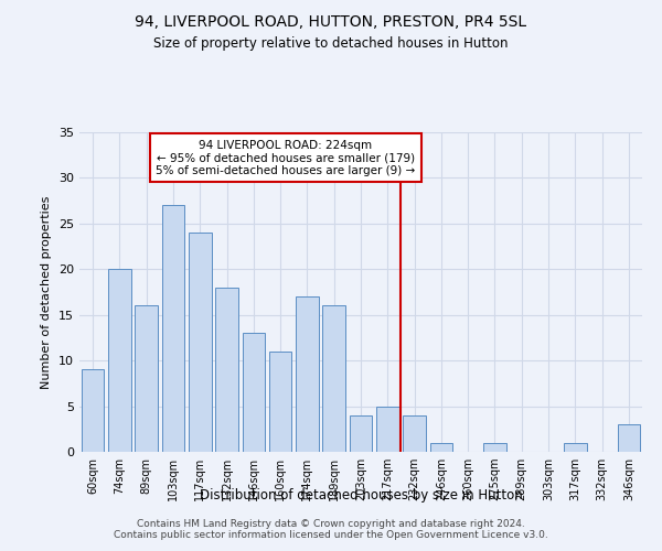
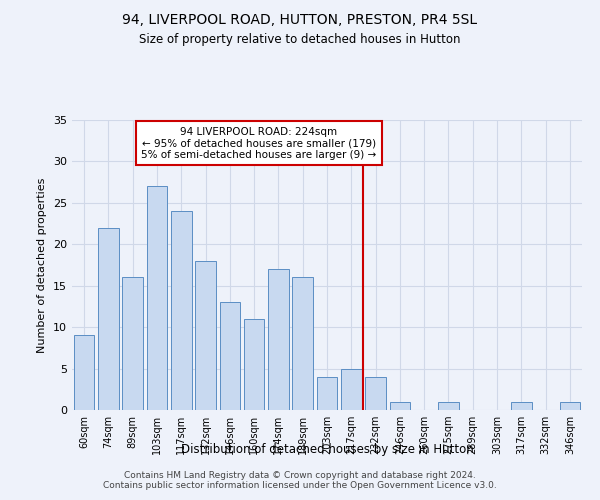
74sqm: 20 -> 22
346sqm: 3 -> 1
